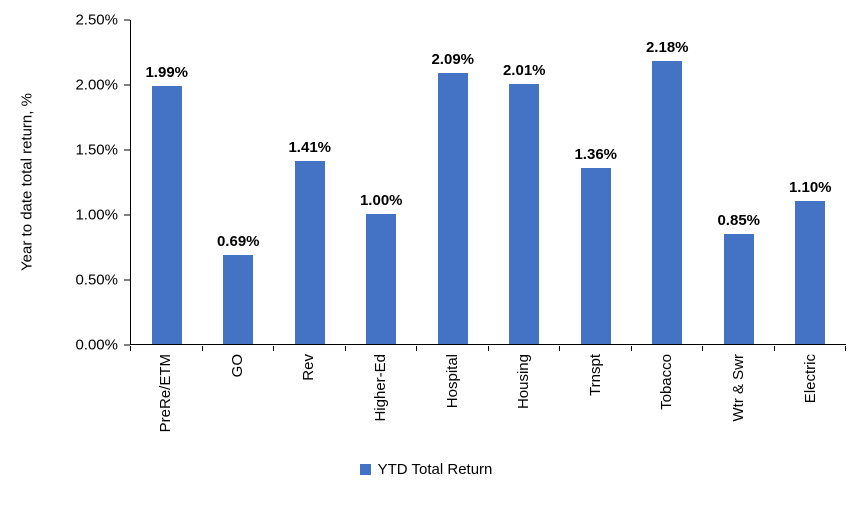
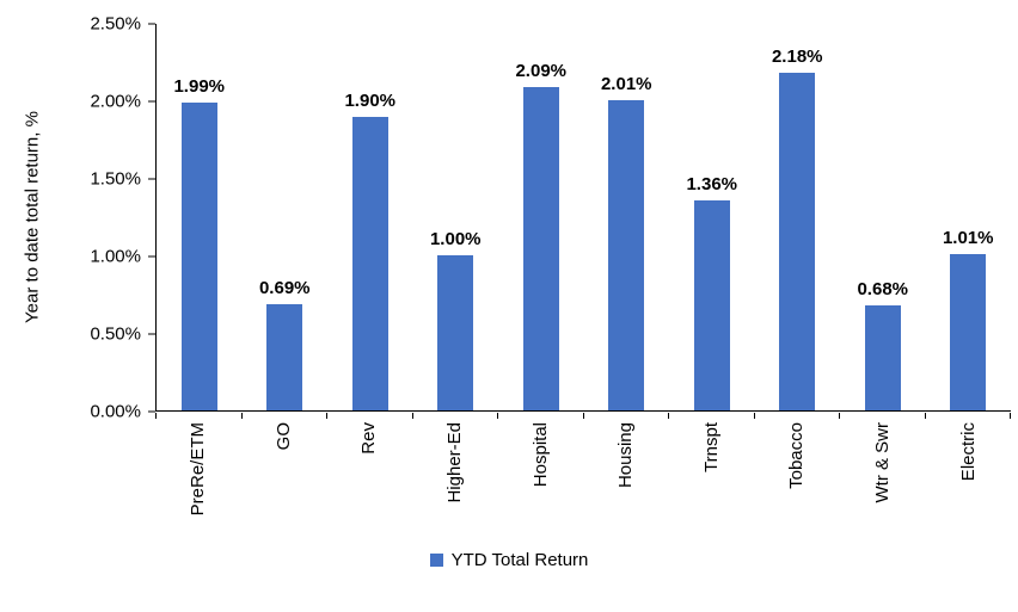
Rev: 1.41% -> 1.90%
Wtr & Swr: 0.85% -> 0.68%
Electric: 1.10% -> 1.01%
